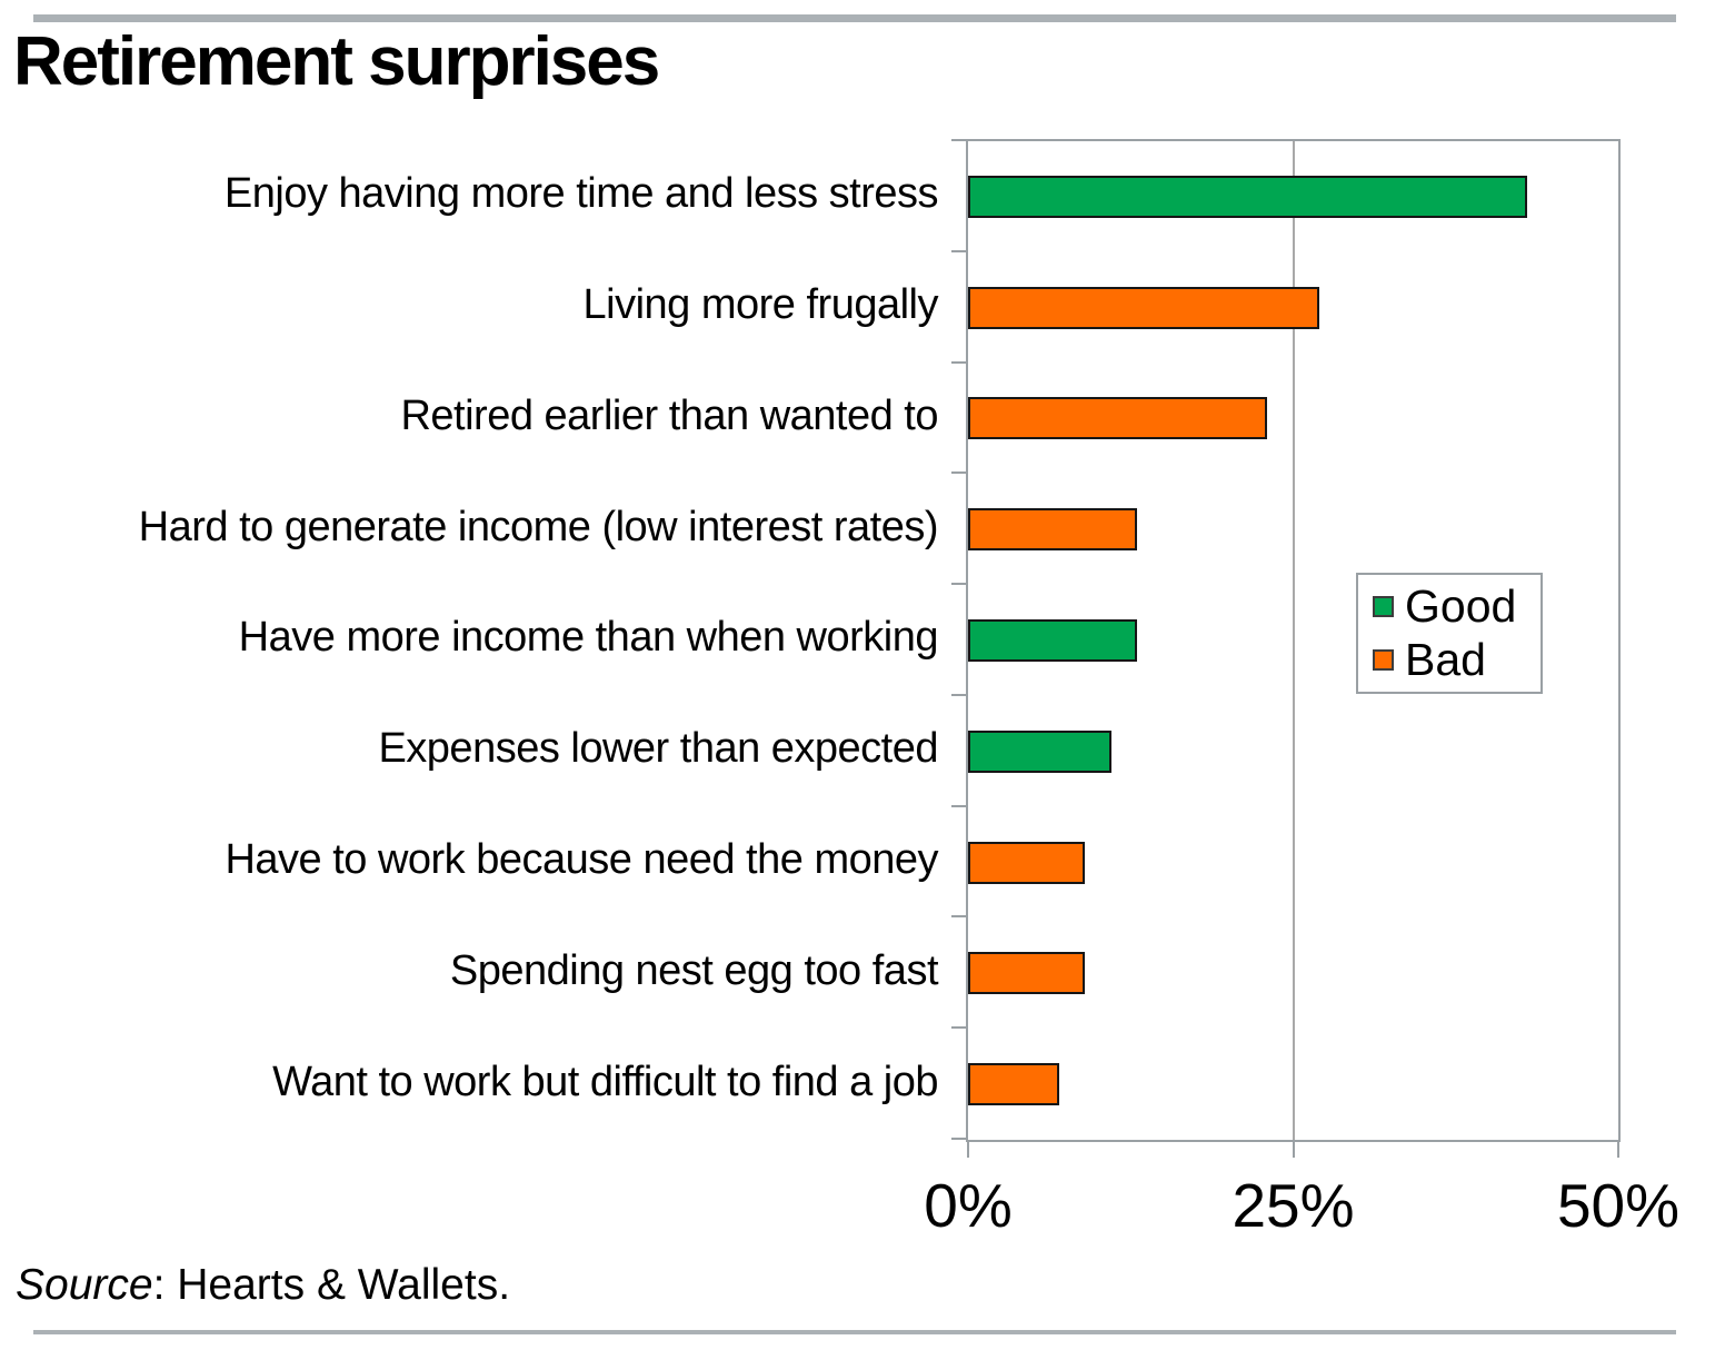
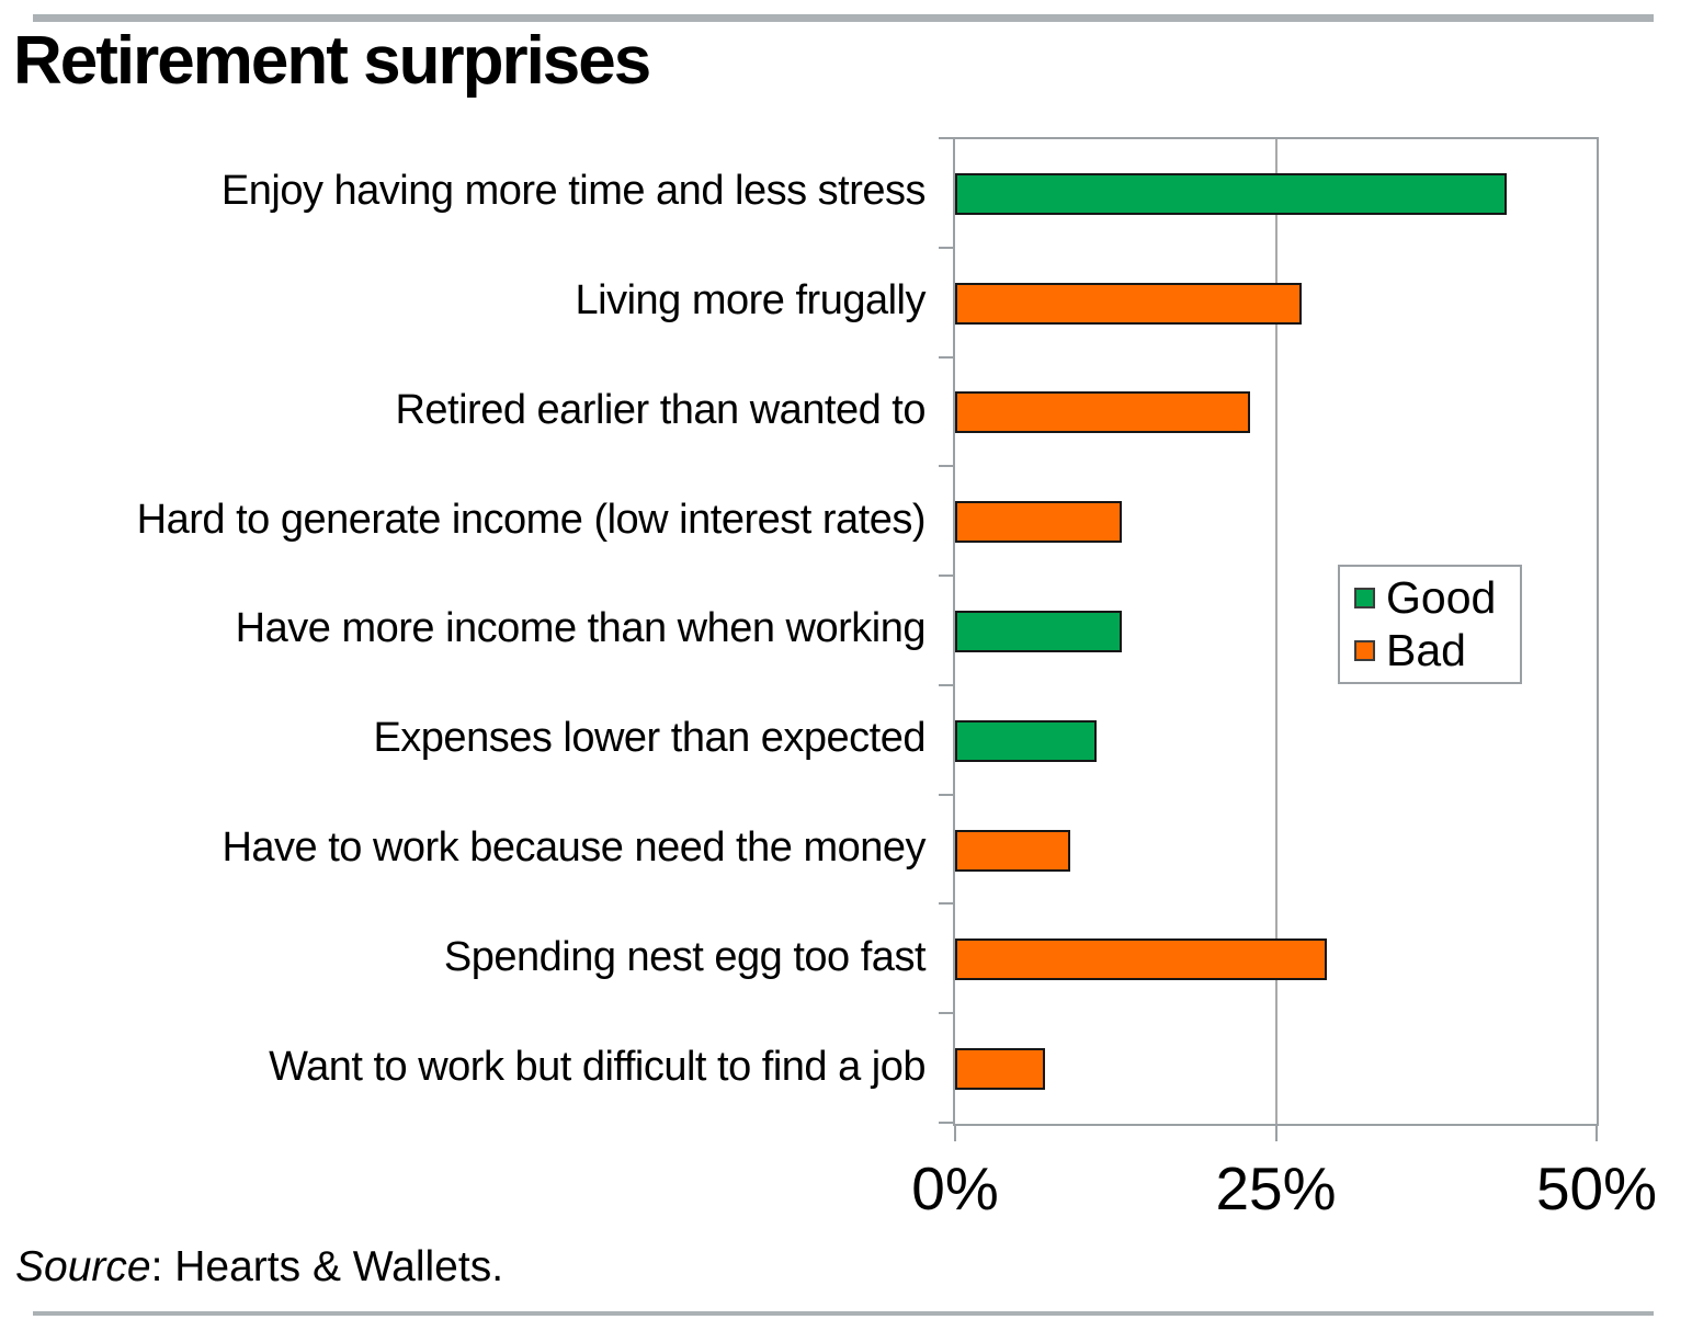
Spending nest egg too fast: 9% -> 29%
